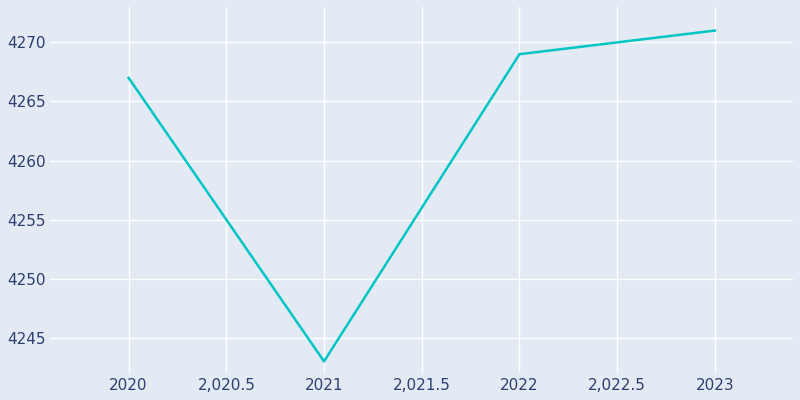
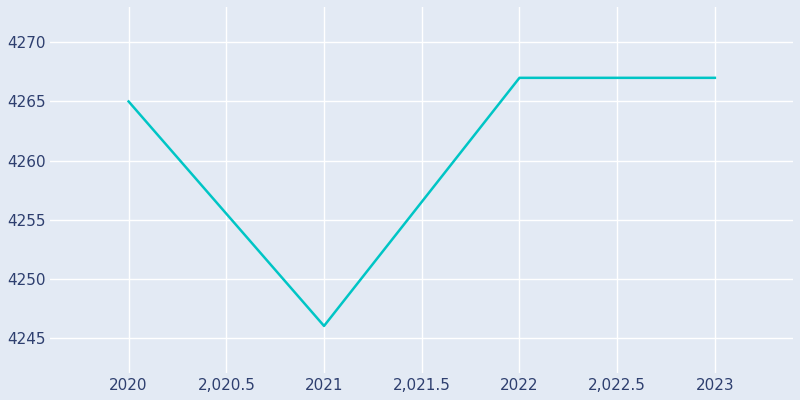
2020: 4267 -> 4265
2021: 4243 -> 4246
2022: 4269 -> 4267
2023: 4271 -> 4267
